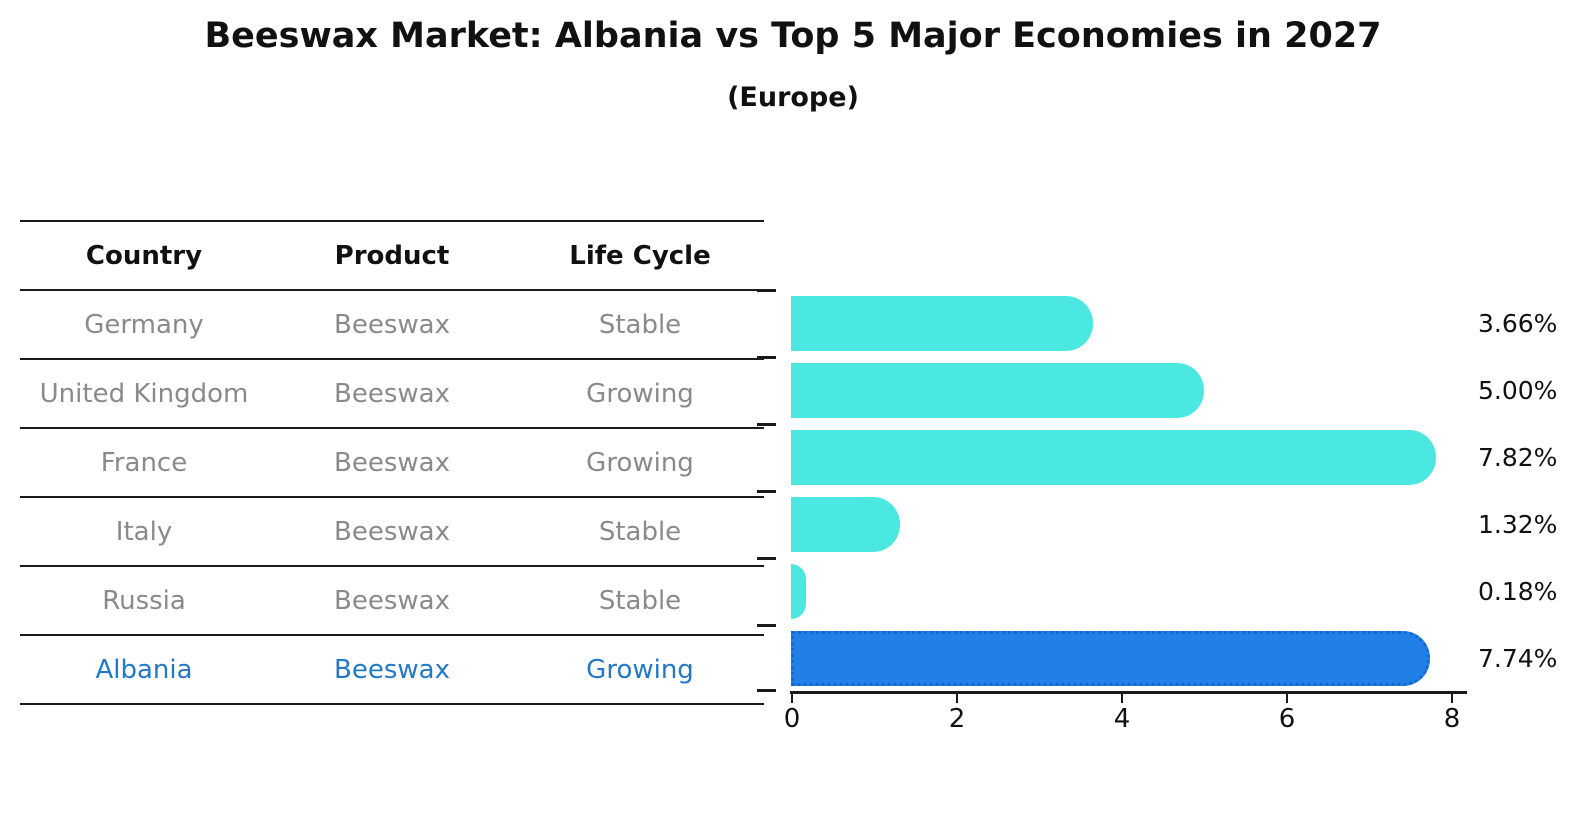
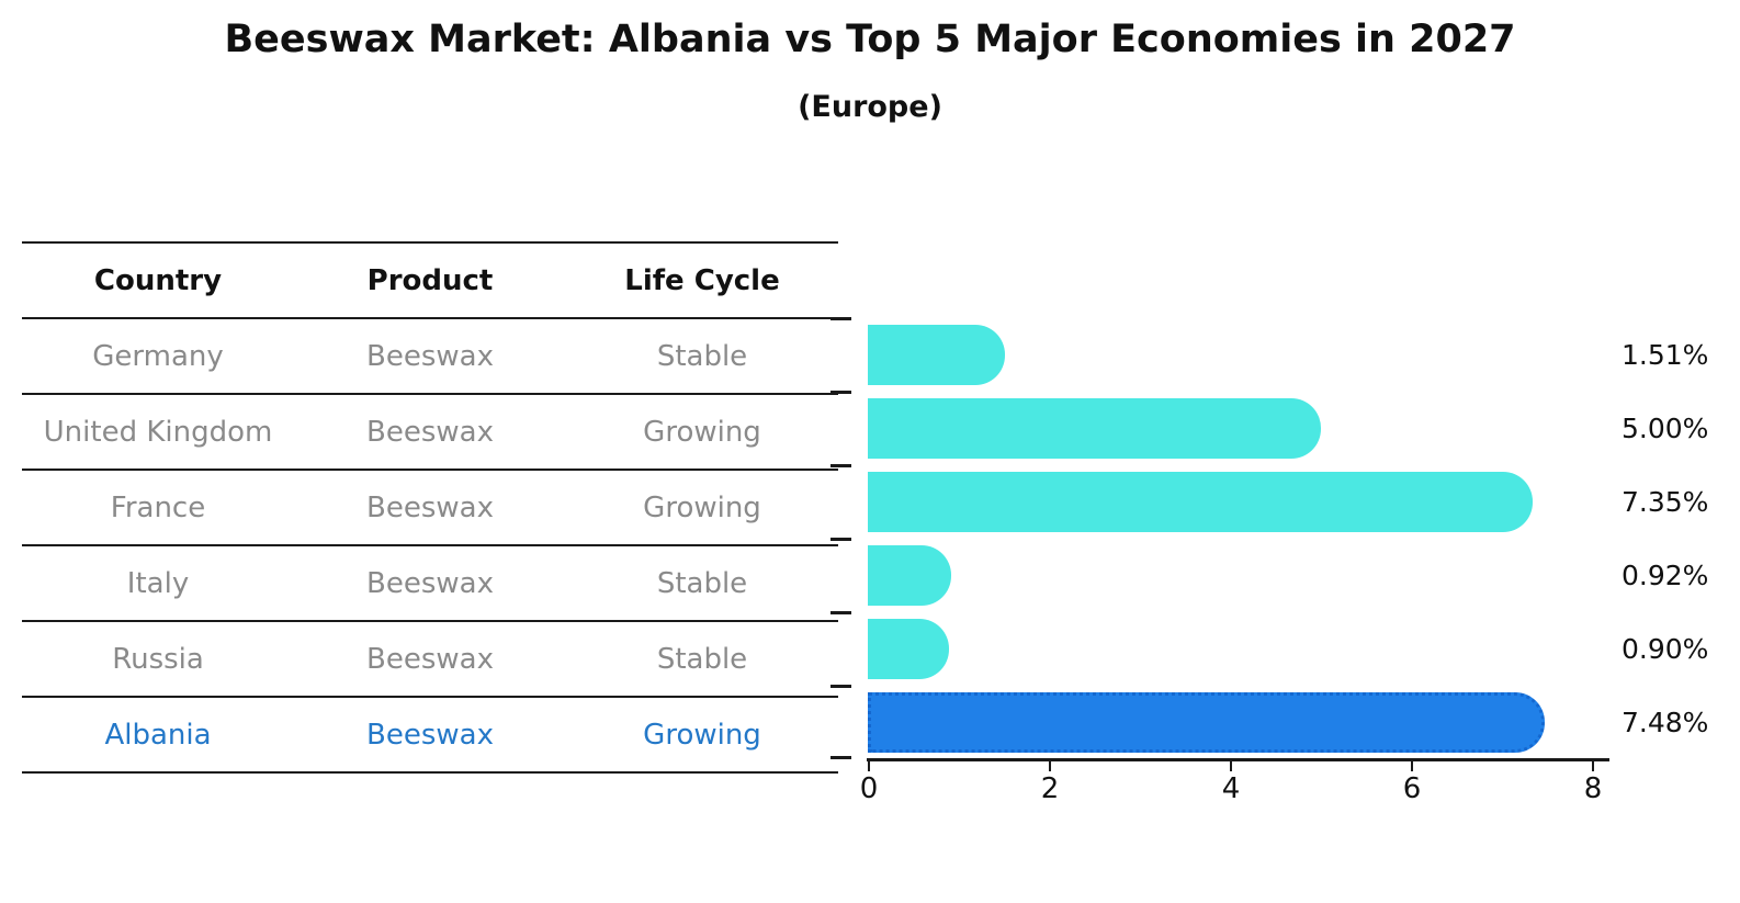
Germany: 3.66% -> 1.51%
France: 7.82% -> 7.35%
Italy: 1.32% -> 0.92%
Russia: 0.18% -> 0.90%
Albania: 7.74% -> 7.48%
